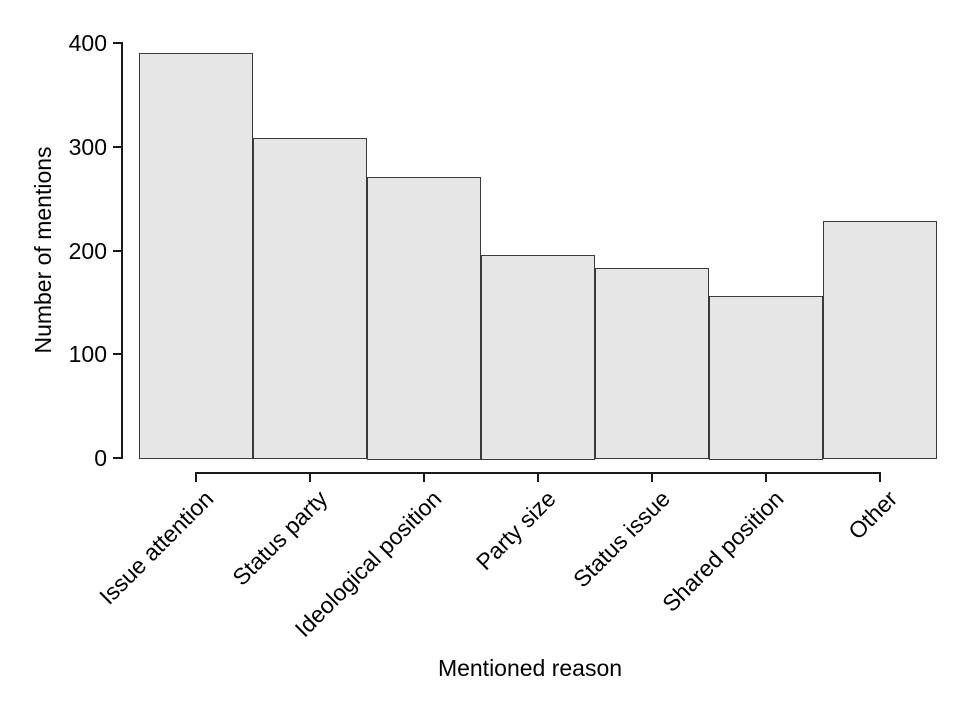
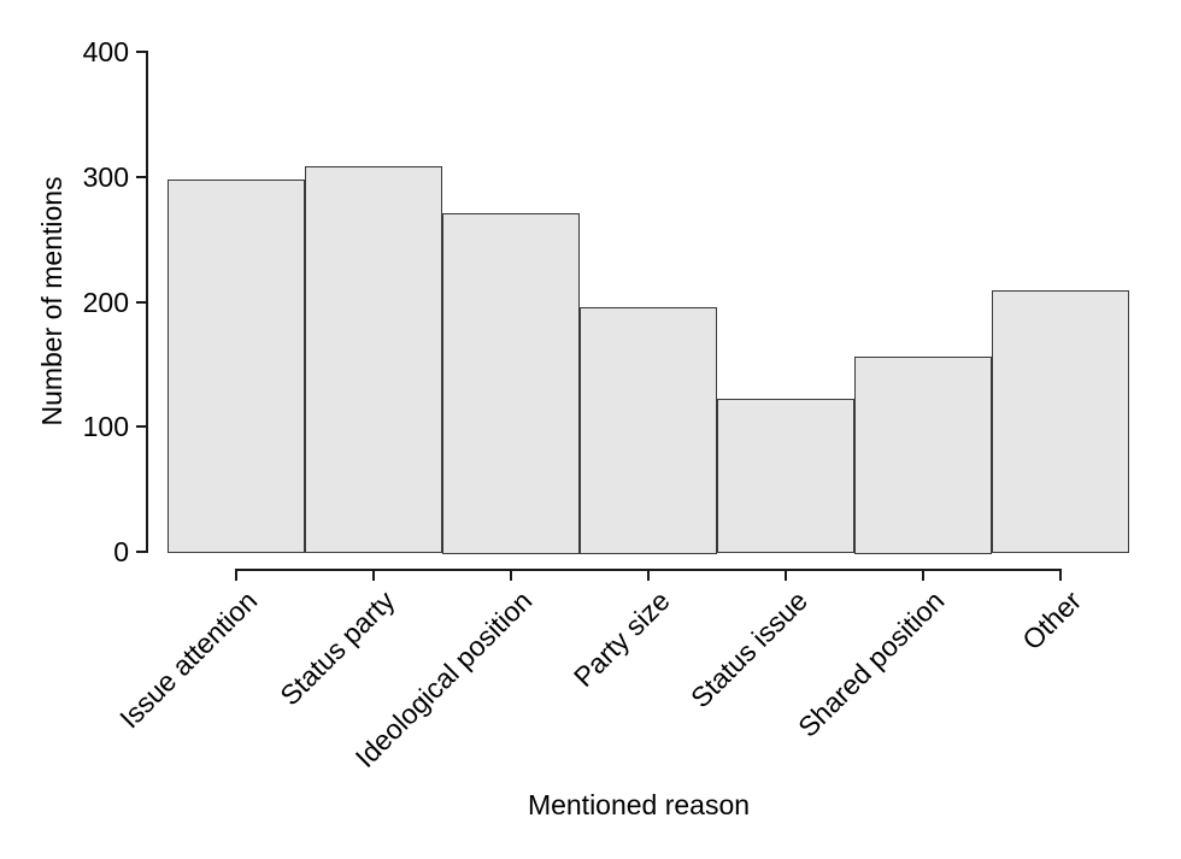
Issue attention: 389 -> 297
Status issue: 182 -> 121
Other: 227 -> 208
